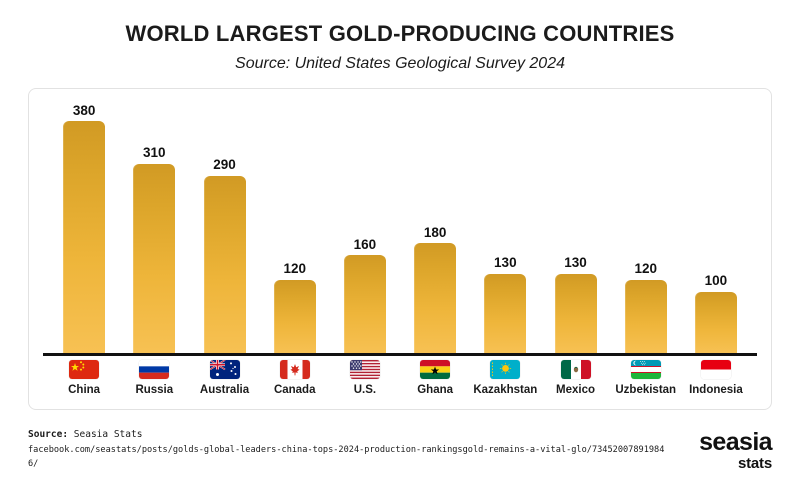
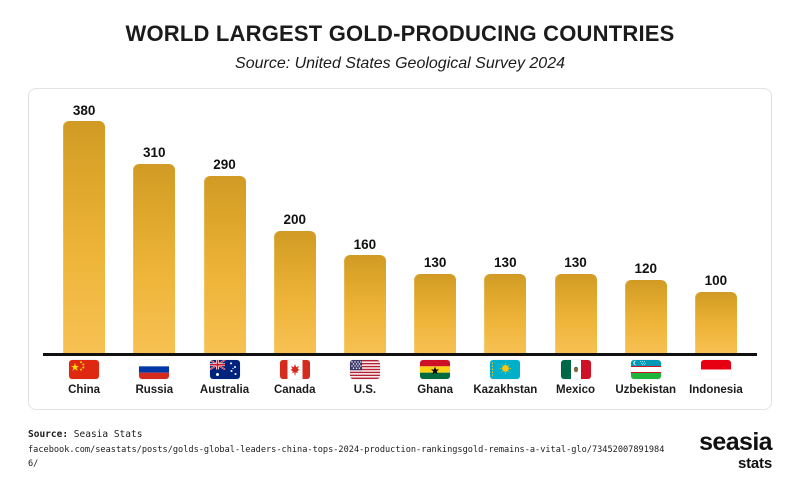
Canada: 120 -> 200
Ghana: 180 -> 130
